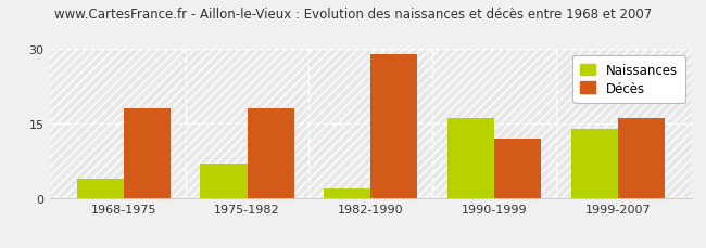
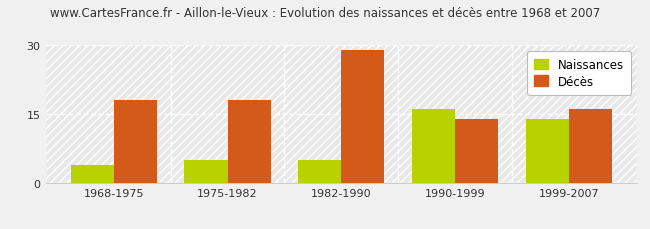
Naissances/1975-1982: 7 -> 5
Naissances/1982-1990: 2 -> 5
Décès/1990-1999: 12 -> 14
